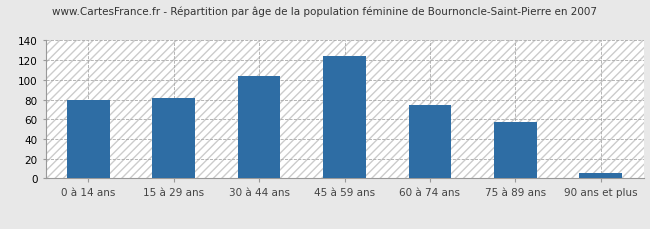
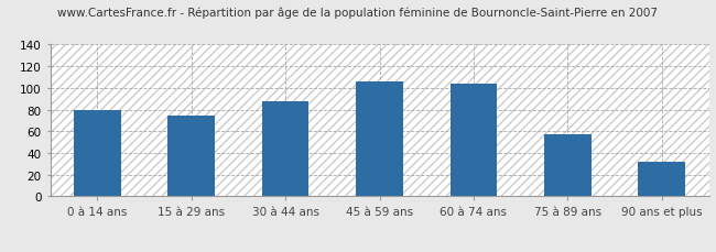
15 à 29 ans: 82 -> 74
30 à 44 ans: 104 -> 88
45 à 59 ans: 124 -> 106
60 à 74 ans: 74 -> 104
90 ans et plus: 5 -> 32
